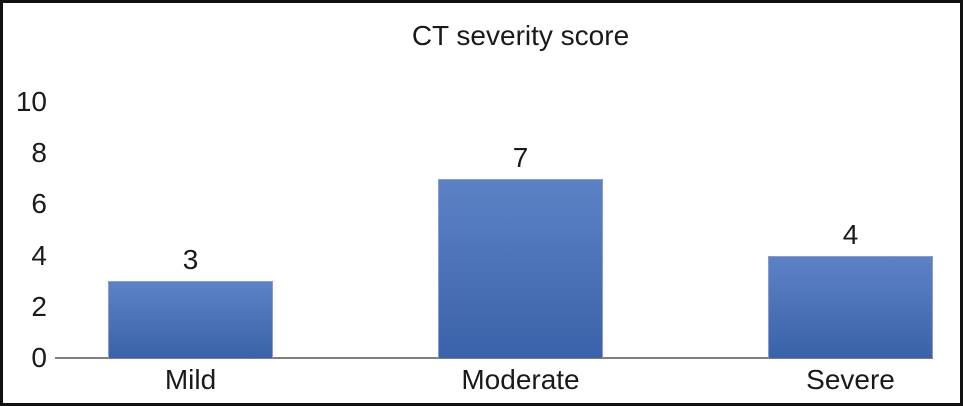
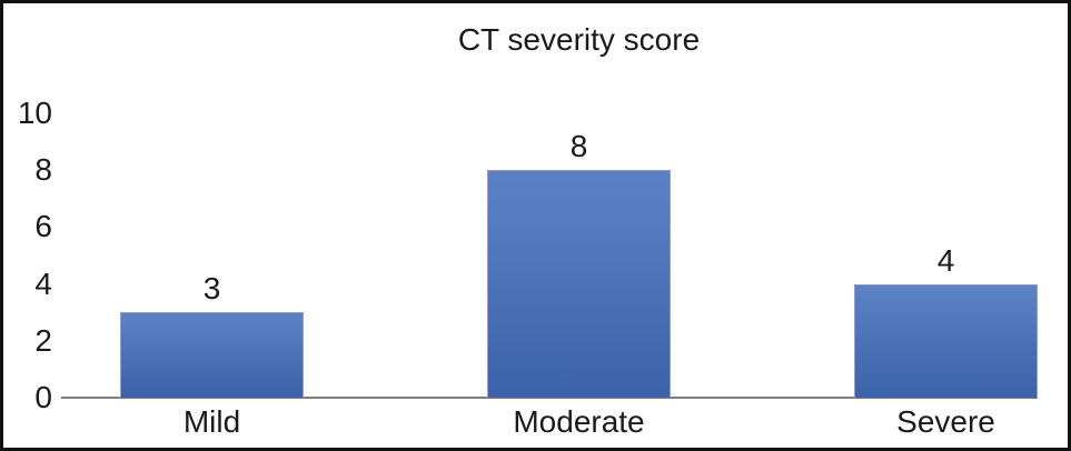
Moderate: 7 -> 8
